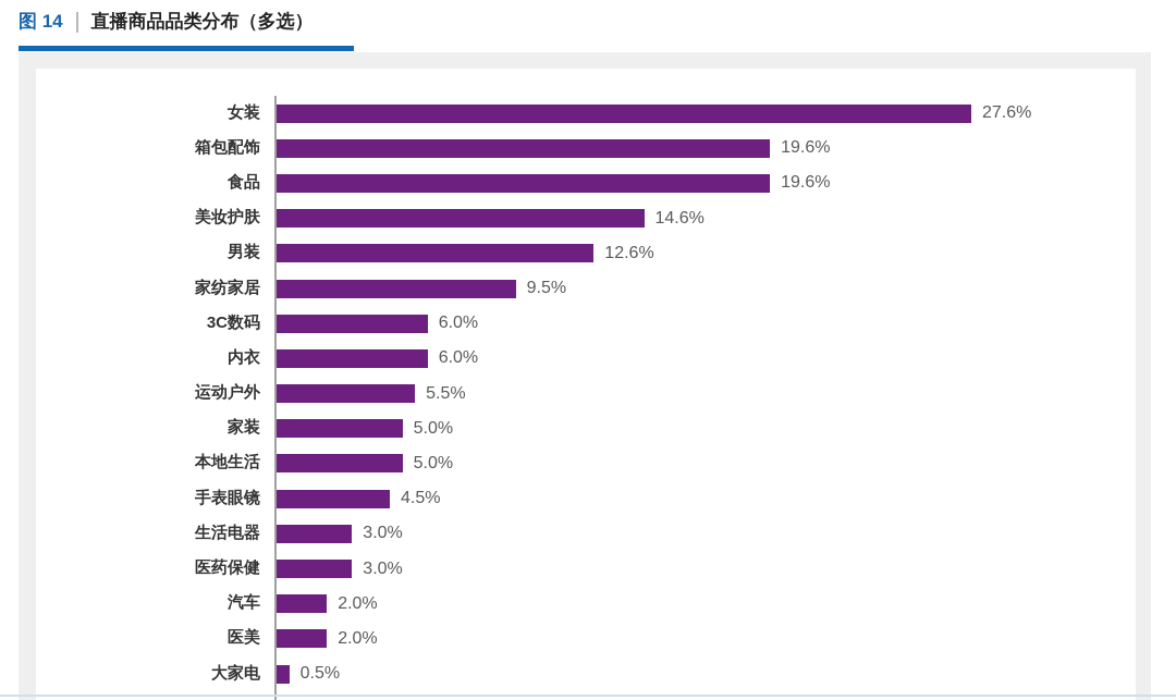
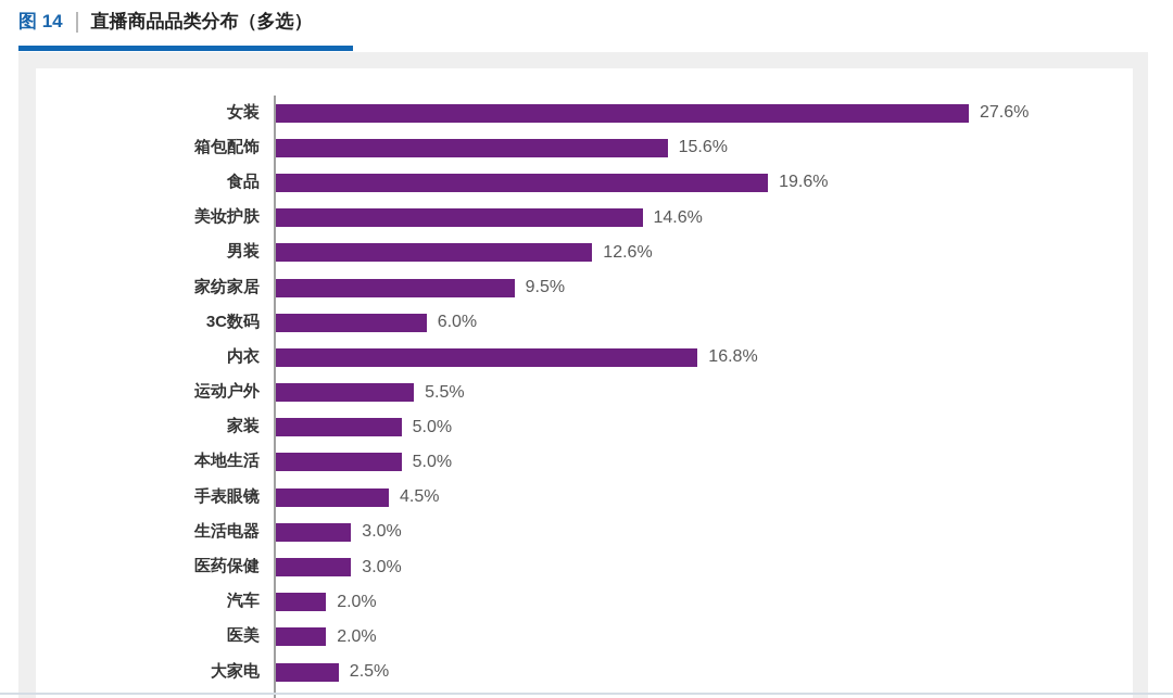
箱包配饰: 19.6% -> 15.6%
内衣: 6.0% -> 16.8%
大家电: 0.5% -> 2.5%
